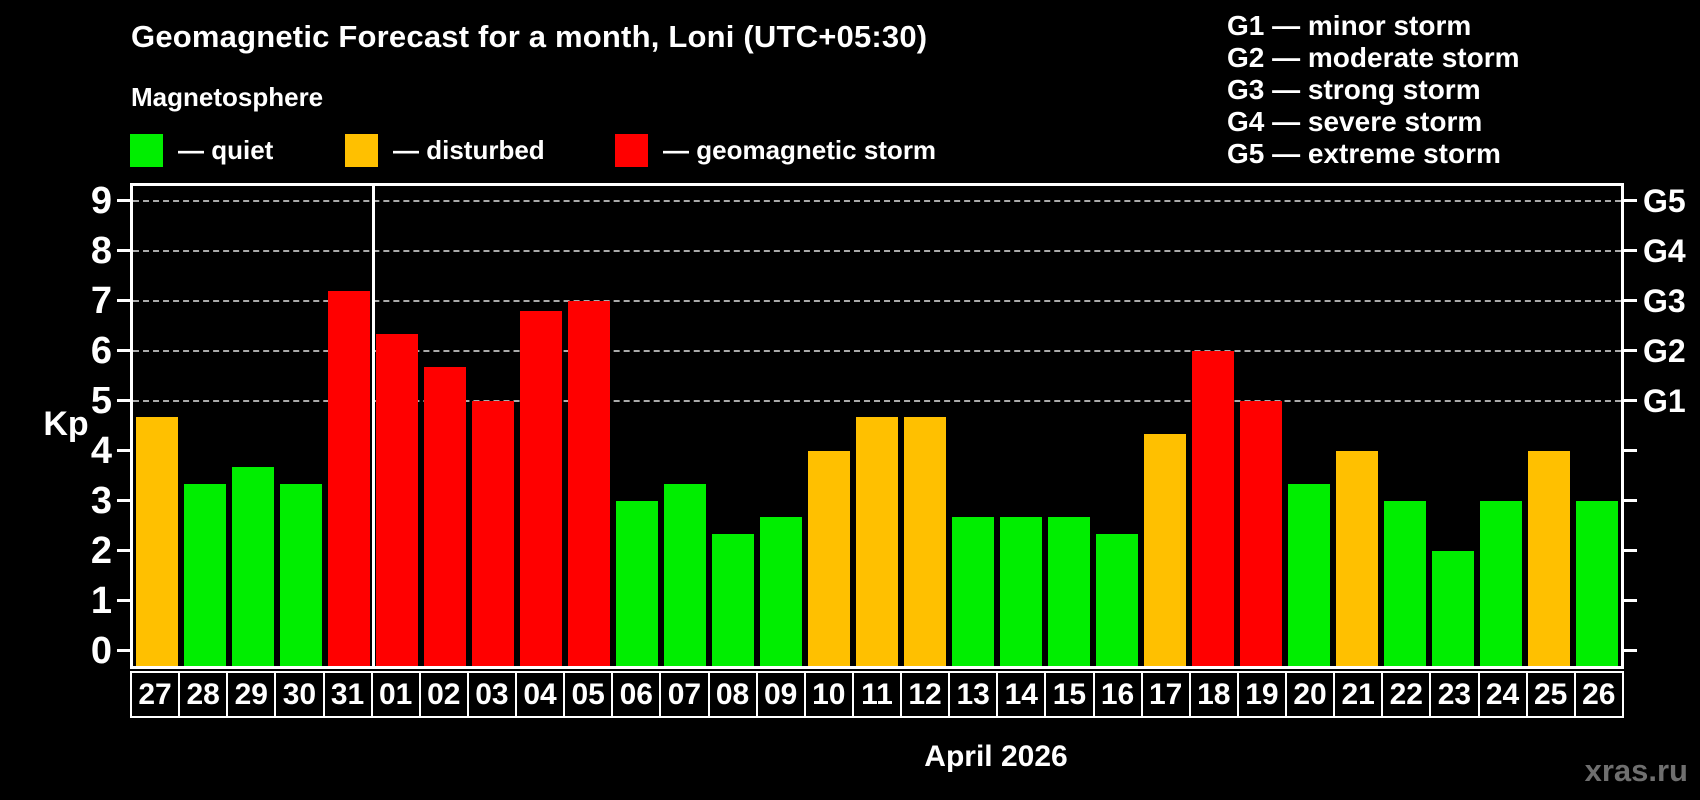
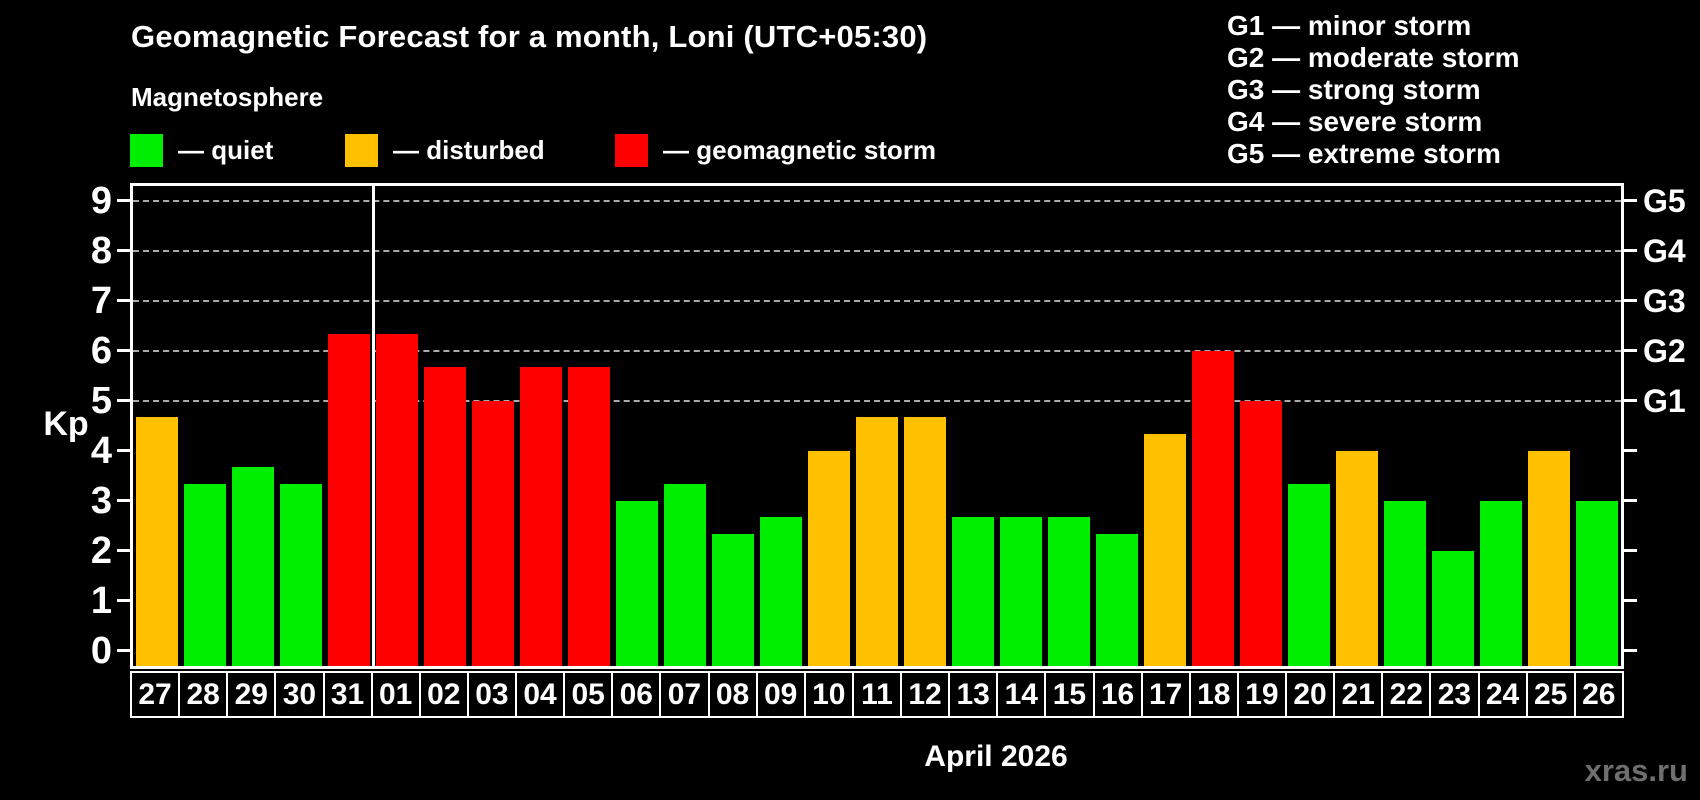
31: 7.2 -> 6.3
04: 6.8 -> 5.7
05: 7.0 -> 5.7
